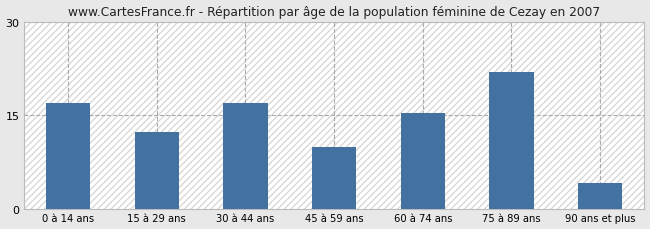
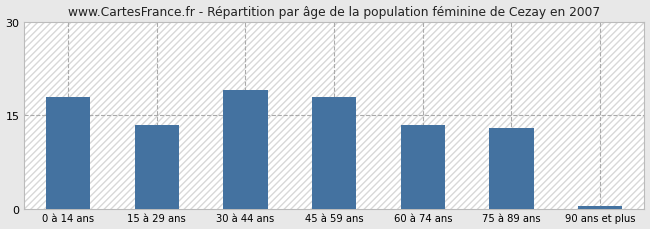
0 à 14 ans: 17.0 -> 18.0
15 à 29 ans: 12.4 -> 13.5
30 à 44 ans: 17.0 -> 19.0
45 à 59 ans: 10.0 -> 18.0
60 à 74 ans: 15.4 -> 13.5
75 à 89 ans: 22.0 -> 13.0
90 ans et plus: 4.2 -> 0.5
